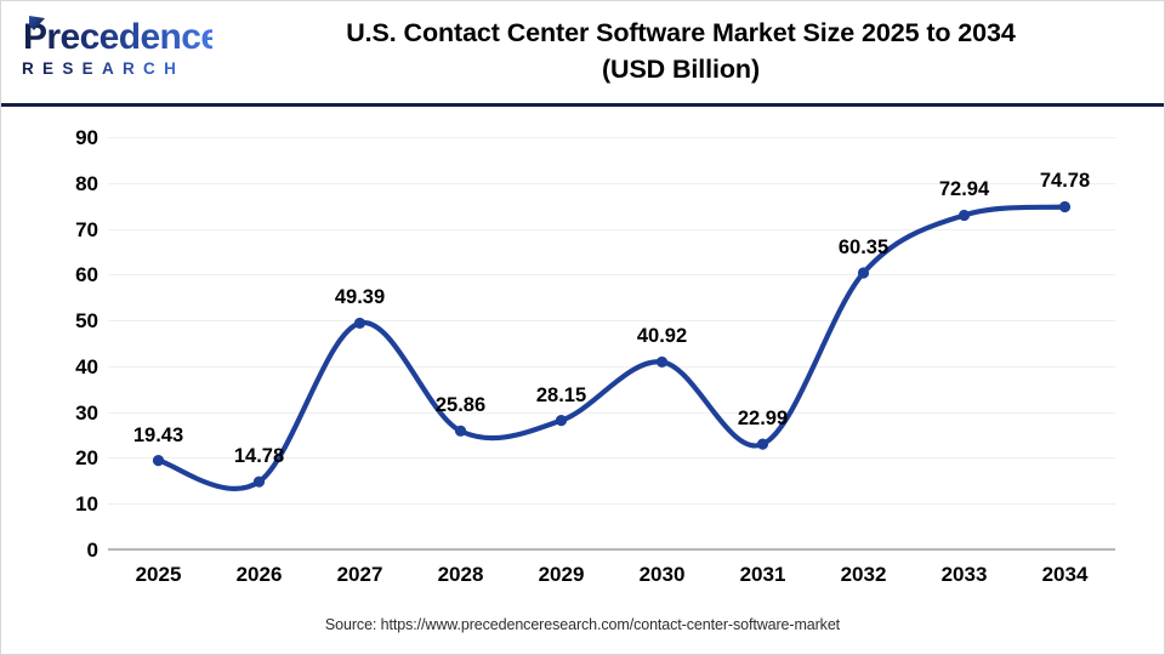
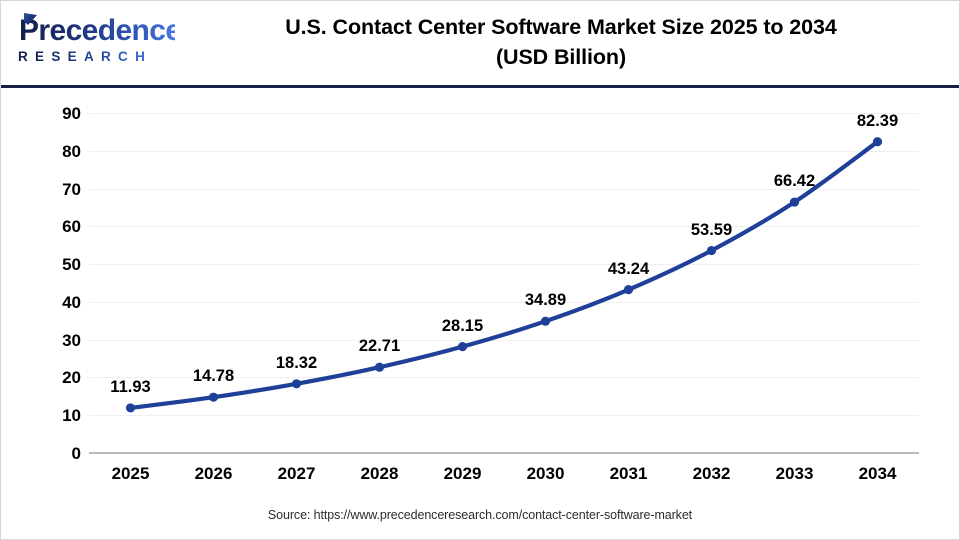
2025: 19.43 -> 11.93
2027: 49.39 -> 18.32
2028: 25.86 -> 22.71
2030: 40.92 -> 34.89
2031: 22.99 -> 43.24
2032: 60.35 -> 53.59
2033: 72.94 -> 66.42
2034: 74.78 -> 82.39
